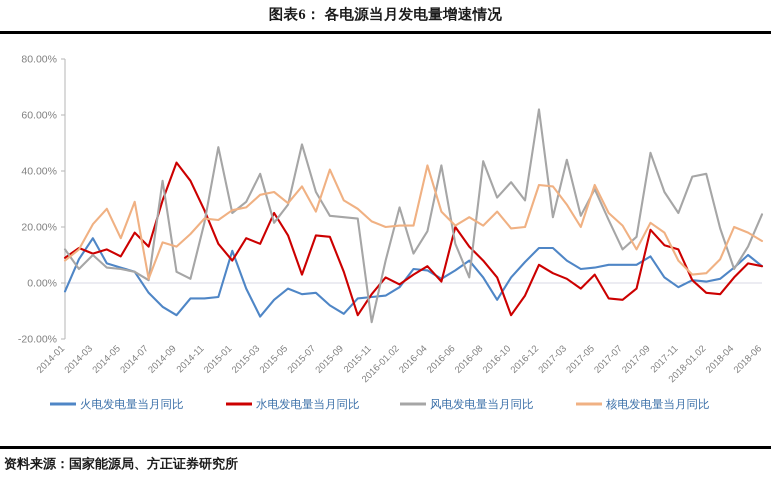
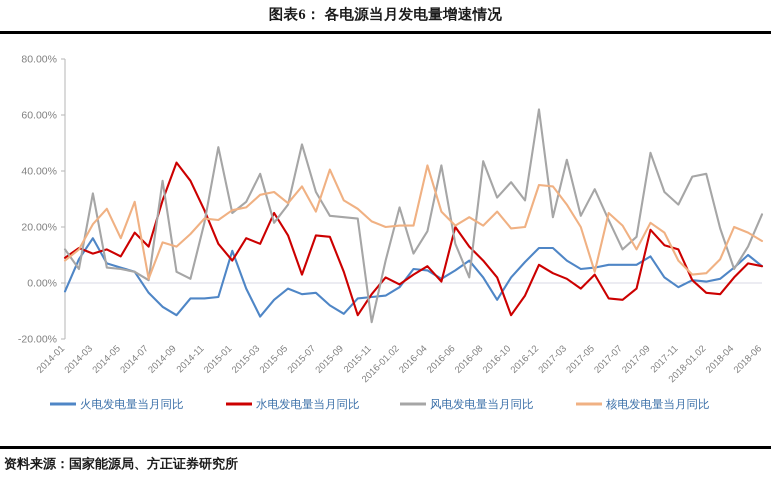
风电发电量当月同比/2014-03: 10% -> 32%
核电发电量当月同比/2017-05: 35% -> 4%
风电发电量当月同比/2017-11: 25% -> 28%
